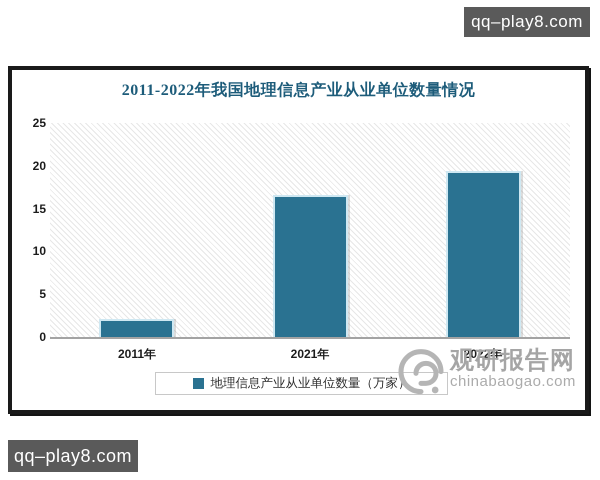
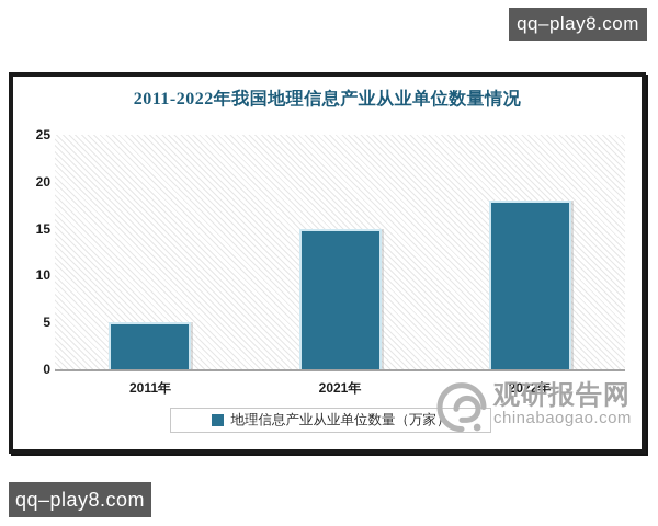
2011年: 2 -> 5
2021年: 17 -> 15
2022年: 19 -> 18
